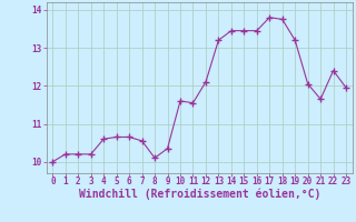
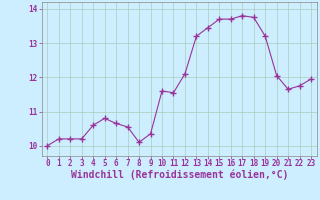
5: 10.65 -> 10.80
15: 13.45 -> 13.70
16: 13.45 -> 13.70
22: 12.40 -> 11.75
